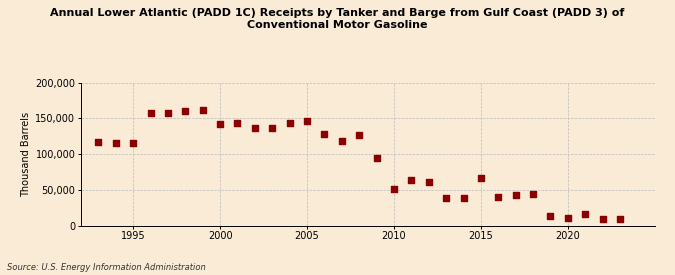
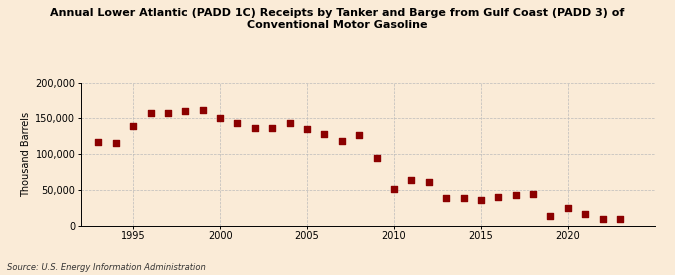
1995: 116,000 -> 139,000
2000: 142,000 -> 150,000
2005: 146,000 -> 135,000
2015: 66,000 -> 35,000
2020: 10,000 -> 25,000
